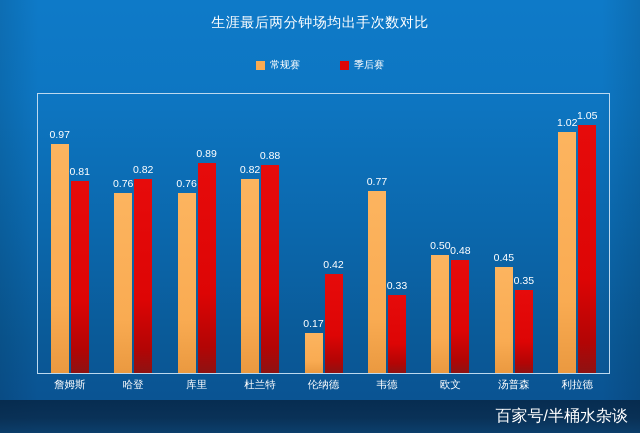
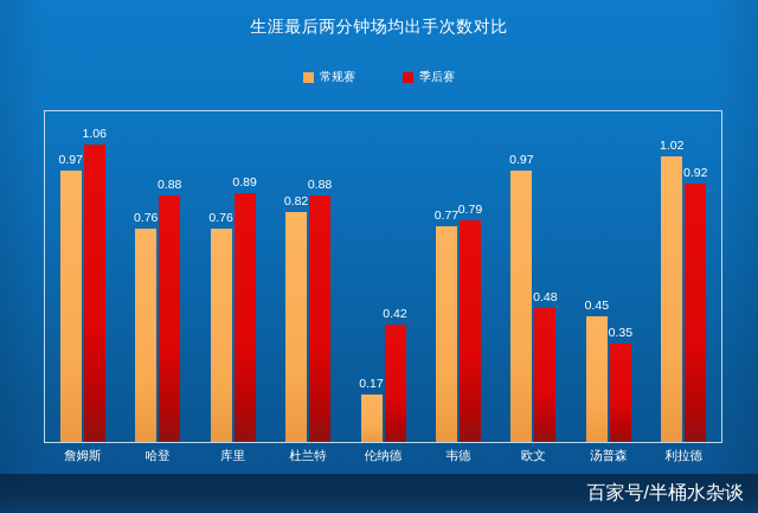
季后赛/詹姆斯: 0.81 -> 1.06
季后赛/哈登: 0.82 -> 0.88
季后赛/韦德: 0.33 -> 0.79
常规赛/欧文: 0.50 -> 0.97
季后赛/利拉德: 1.05 -> 0.92
